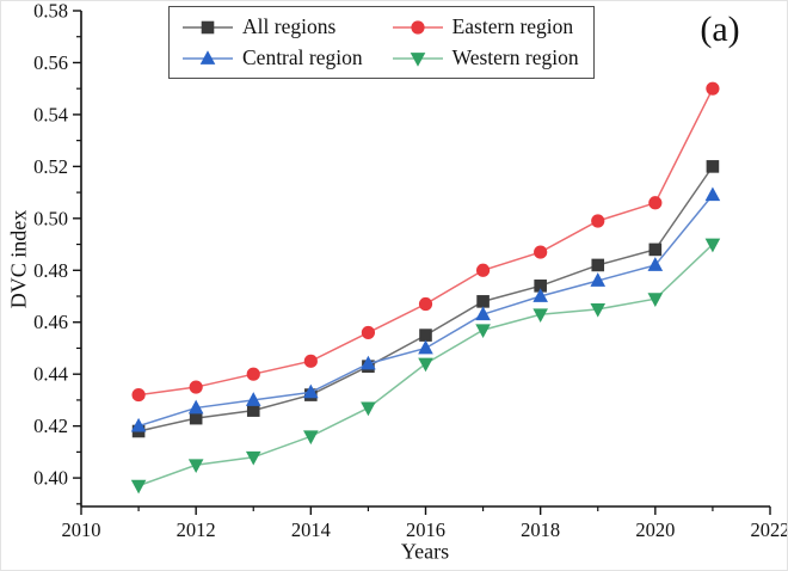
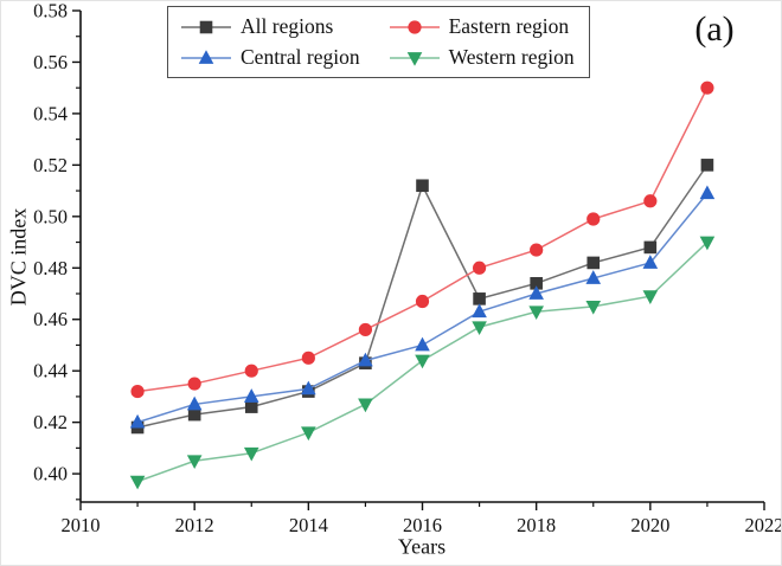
All regions/2016: 0.455 -> 0.512
